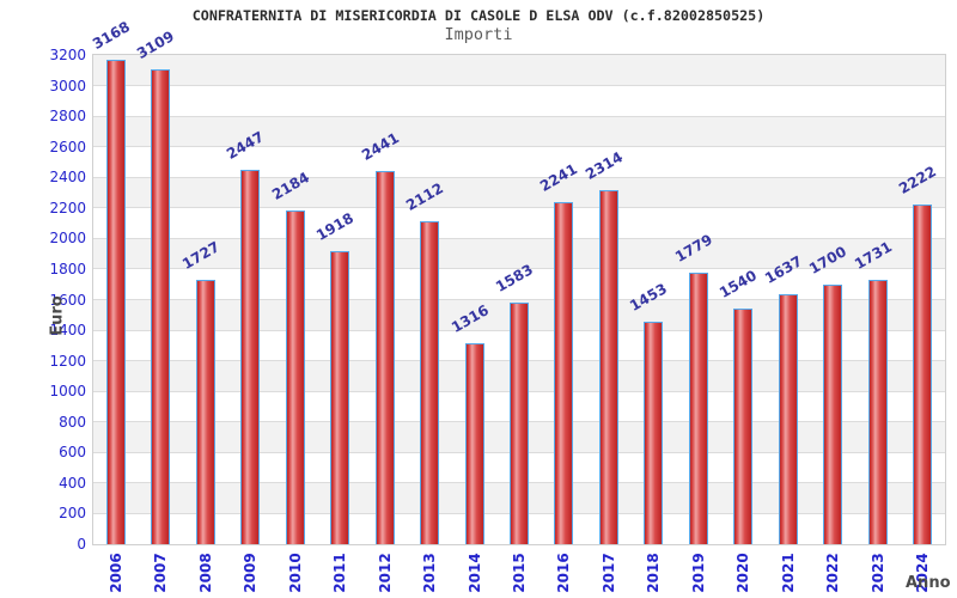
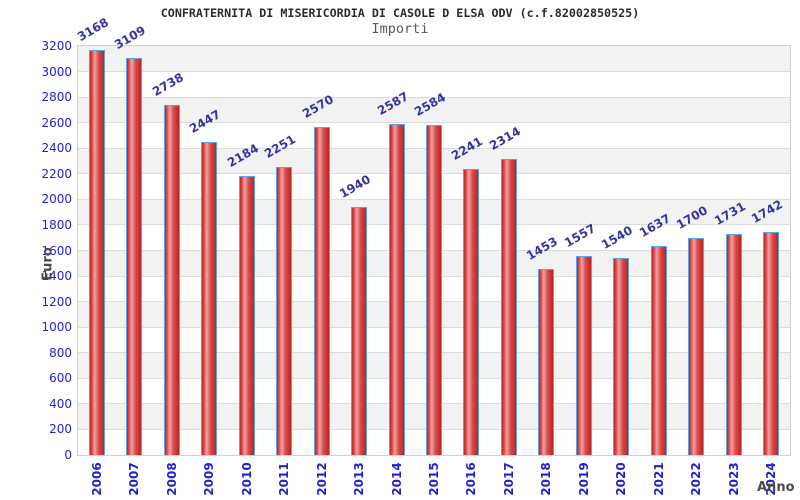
2008: 1727 -> 2738
2011: 1918 -> 2251
2012: 2441 -> 2570
2013: 2112 -> 1940
2014: 1316 -> 2587
2015: 1583 -> 2584
2019: 1779 -> 1557
2024: 2222 -> 1742
